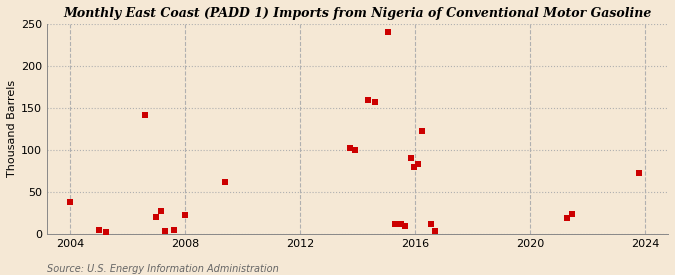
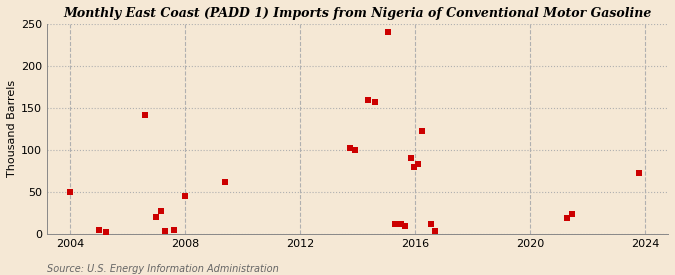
2004: 38 -> 50
2008: 22 -> 45
